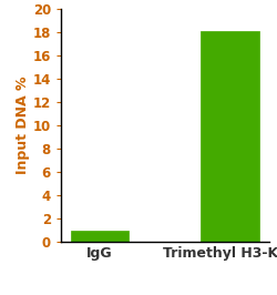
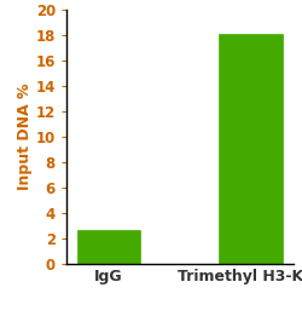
IgG: 1.0 -> 2.7
